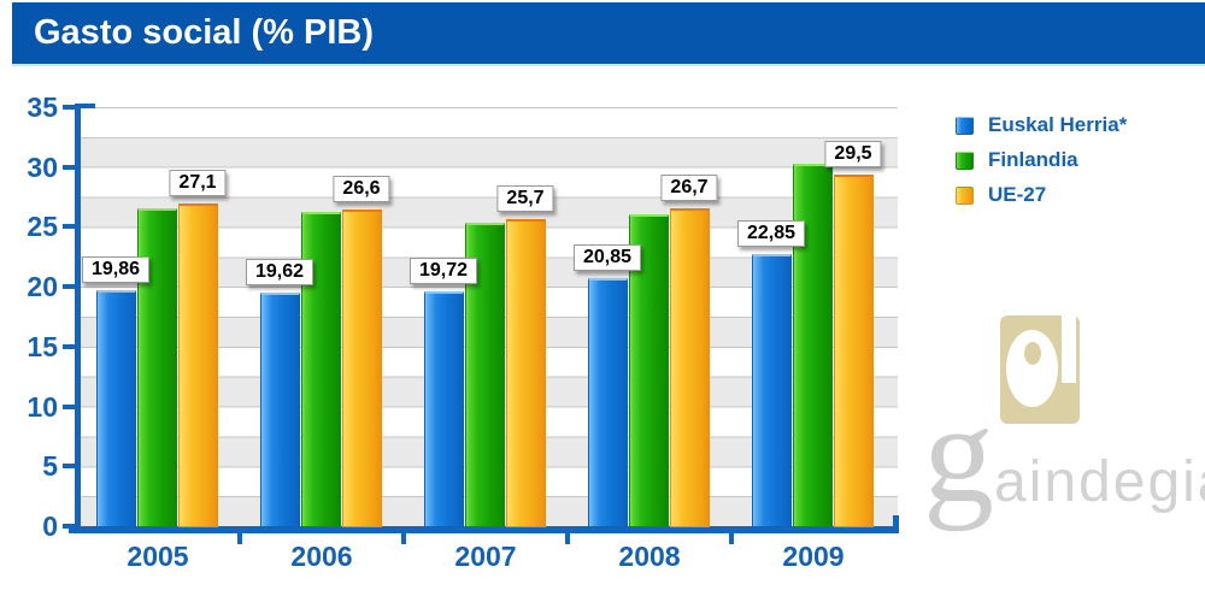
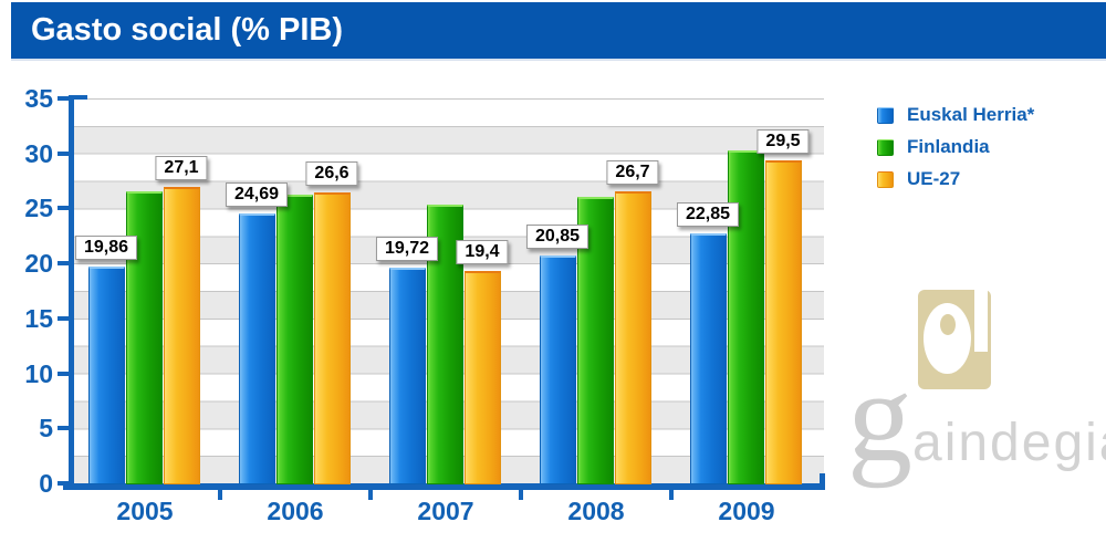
Euskal Herria*/2006: 19,62 -> 24,69
UE-27/2007: 25,7 -> 19,4
